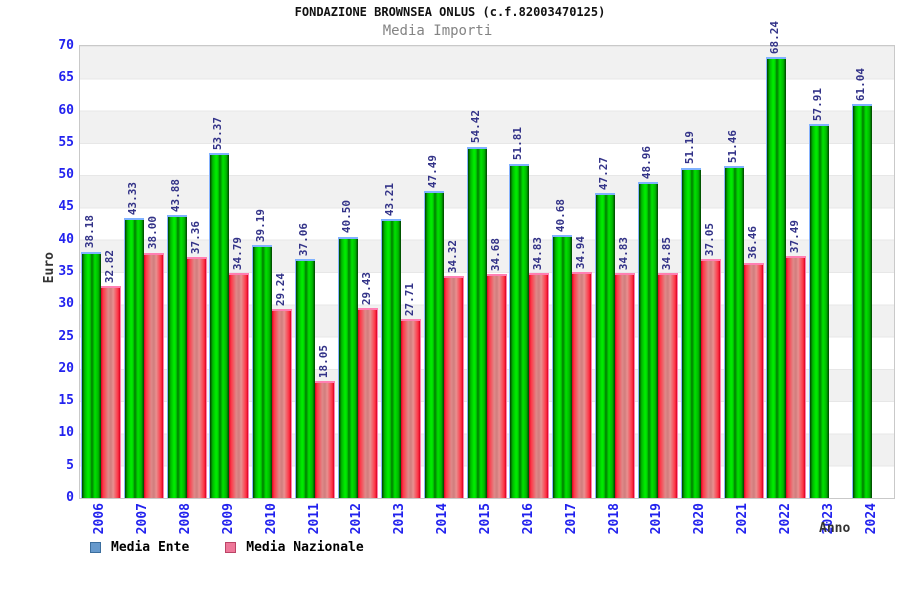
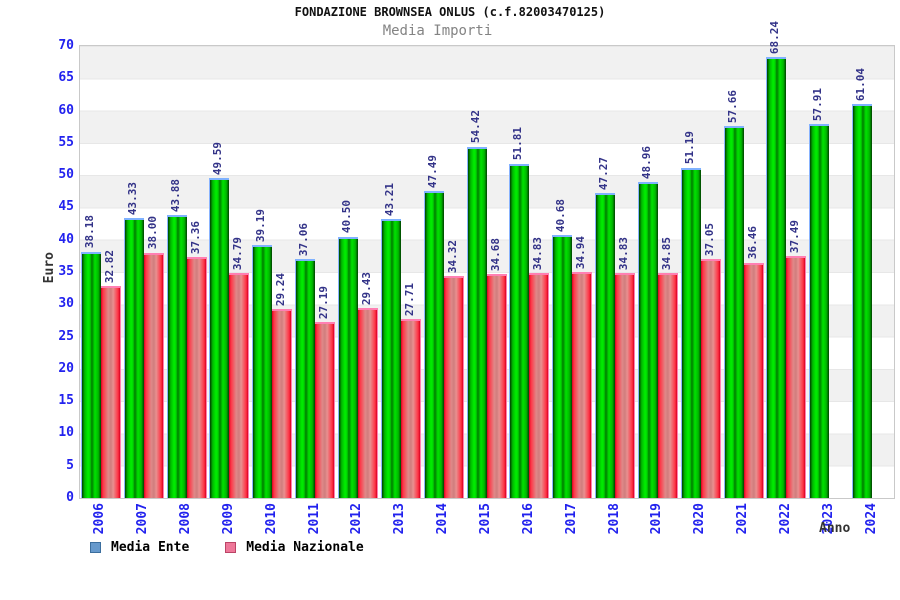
Media Ente/2009: 53.37 -> 49.59
Media Nazionale/2011: 18.05 -> 27.19
Media Ente/2021: 51.46 -> 57.66
